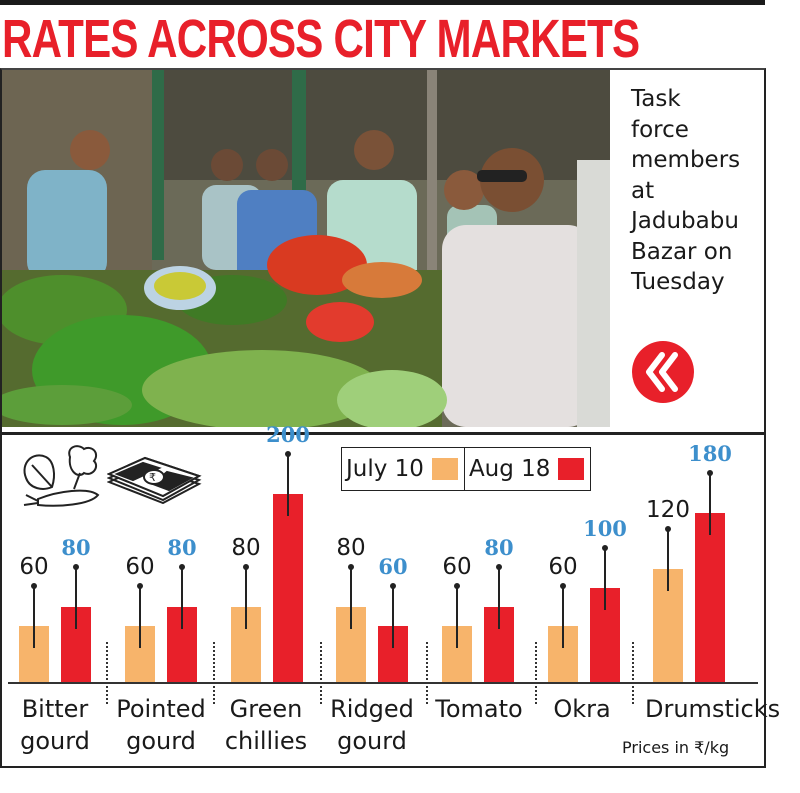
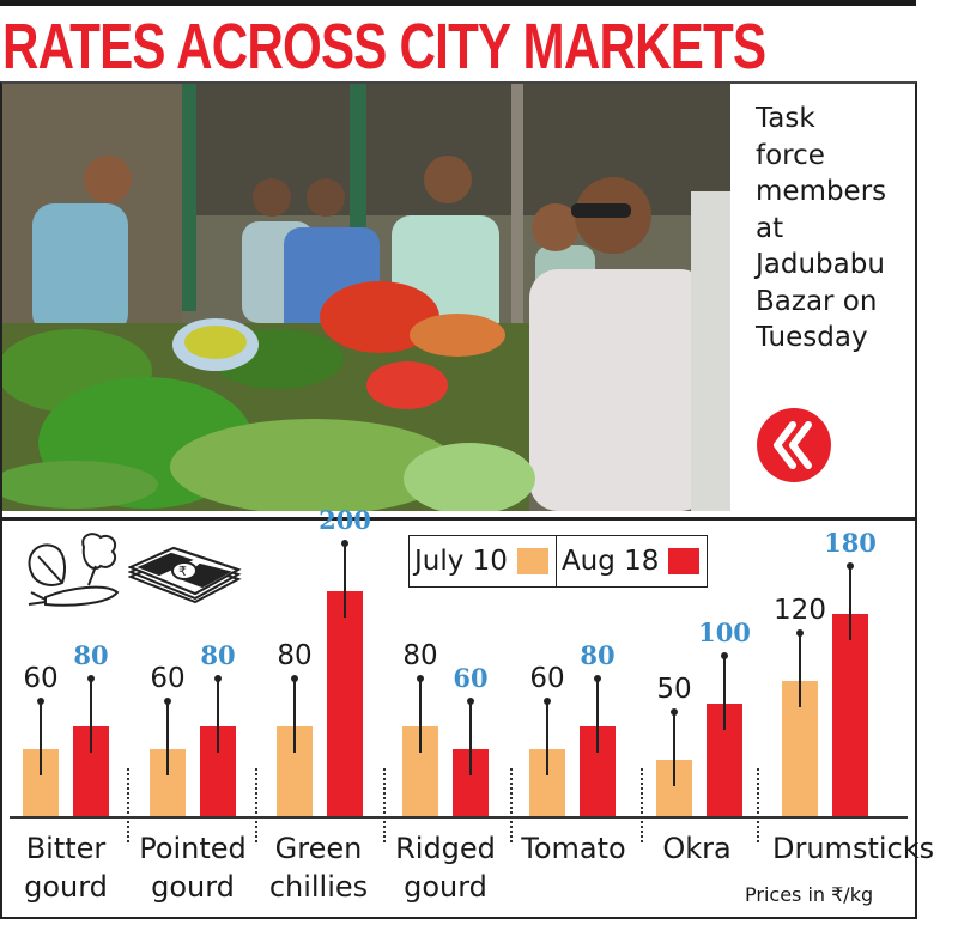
July 10/Okra: 60 -> 50
